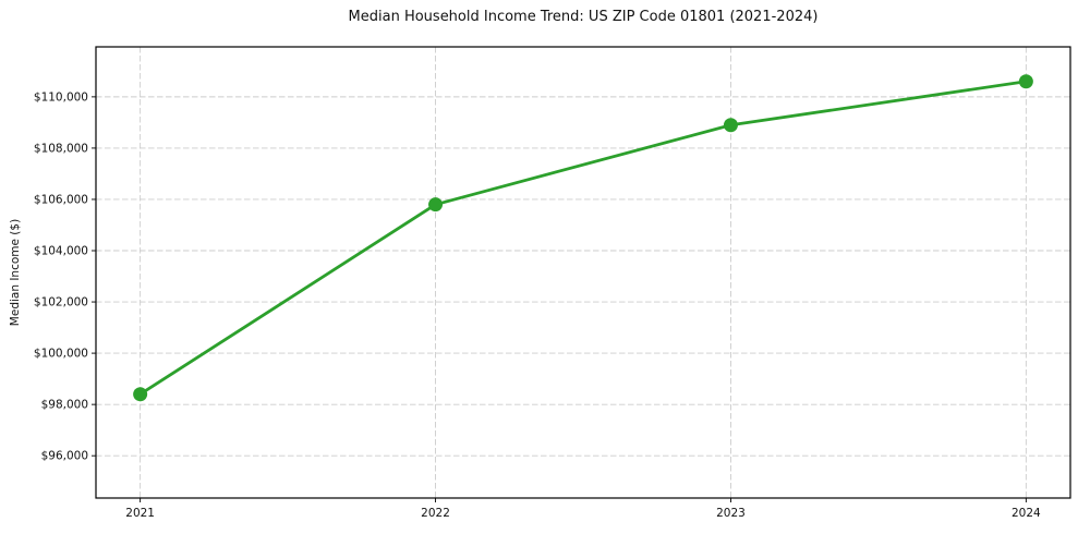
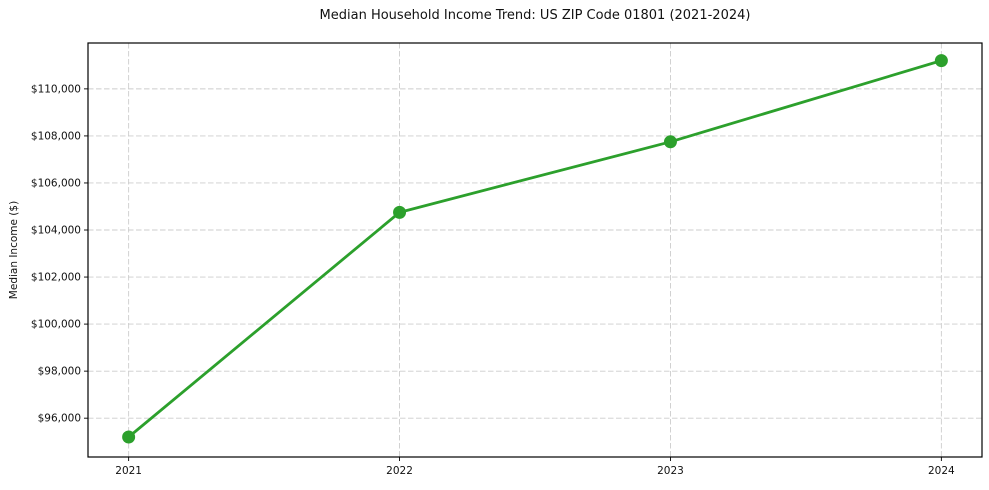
2021: $98400 -> $95200
2022: $105800 -> $104800
2023: $108900 -> $107800
2024: $110600 -> $111200
